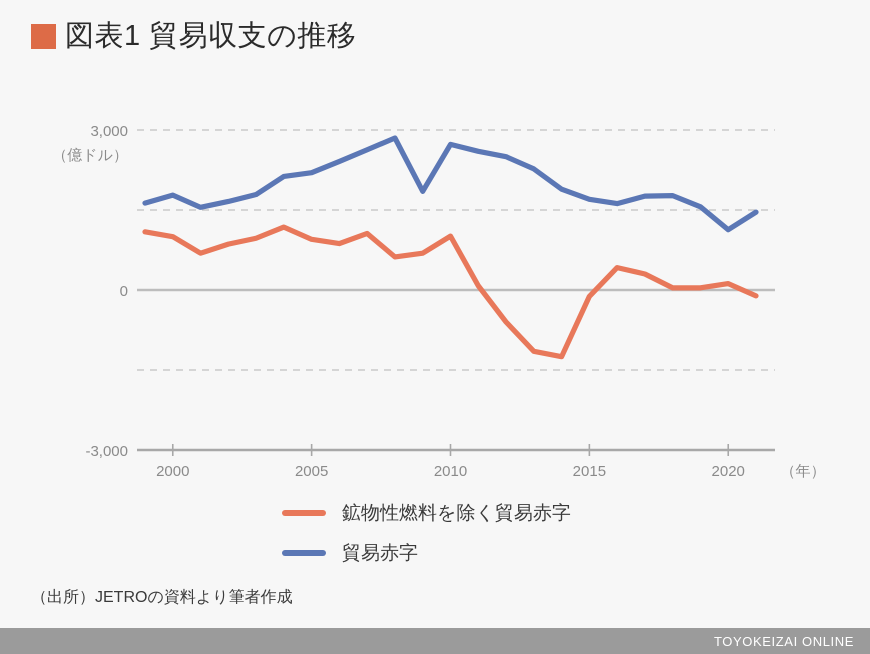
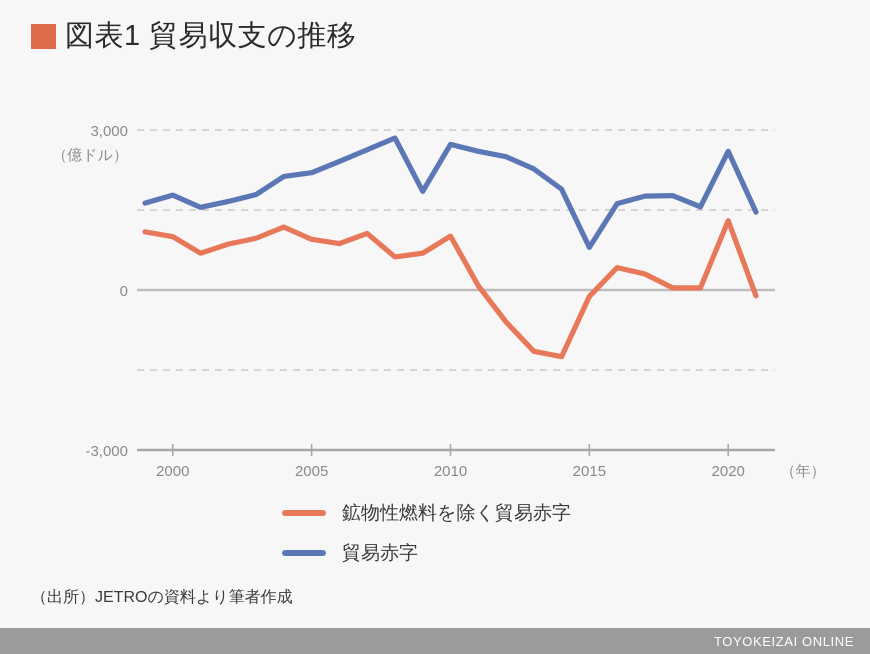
貿易赤字/2015: 1700 -> 800
貿易赤字/2020: 1100 -> 2600
鉱物性燃料を除く貿易赤字/2020: 100 -> 1300
